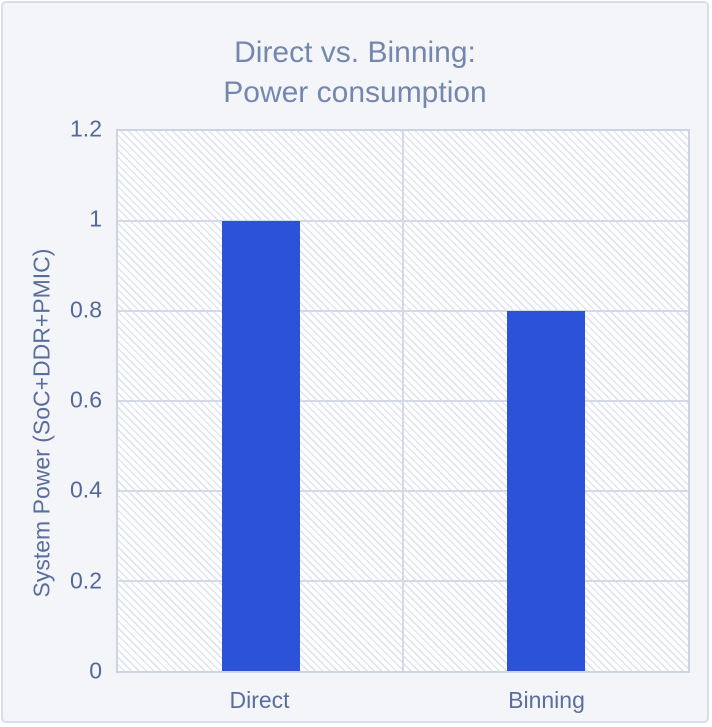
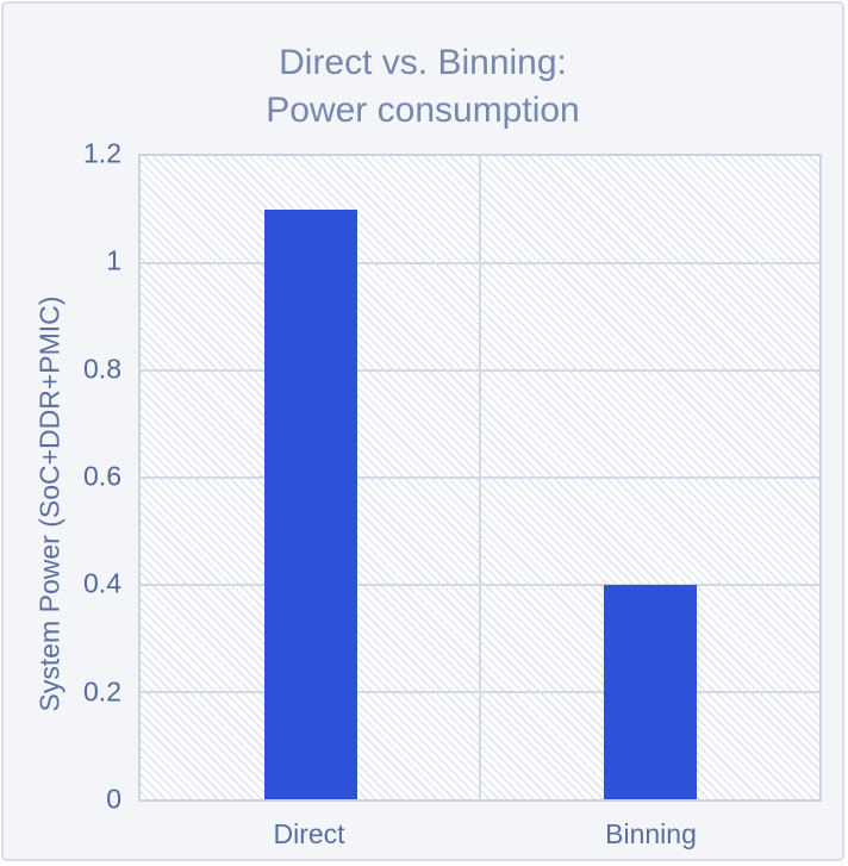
Direct: 1.0 -> 1.1
Binning: 0.8 -> 0.4
